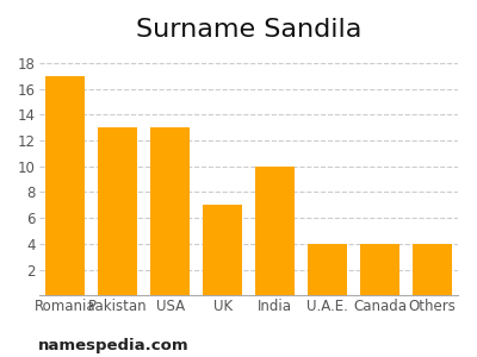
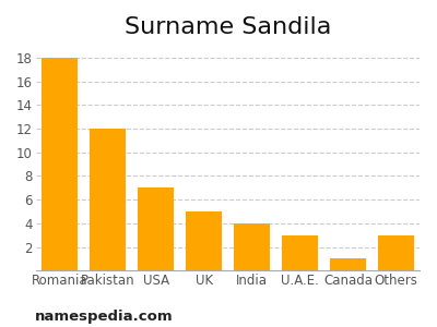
Romania: 17 -> 18
Pakistan: 13 -> 12
USA: 13 -> 7
UK: 7 -> 5
India: 10 -> 4
U.A.E.: 4 -> 3
Canada: 4 -> 1
Others: 4 -> 3
